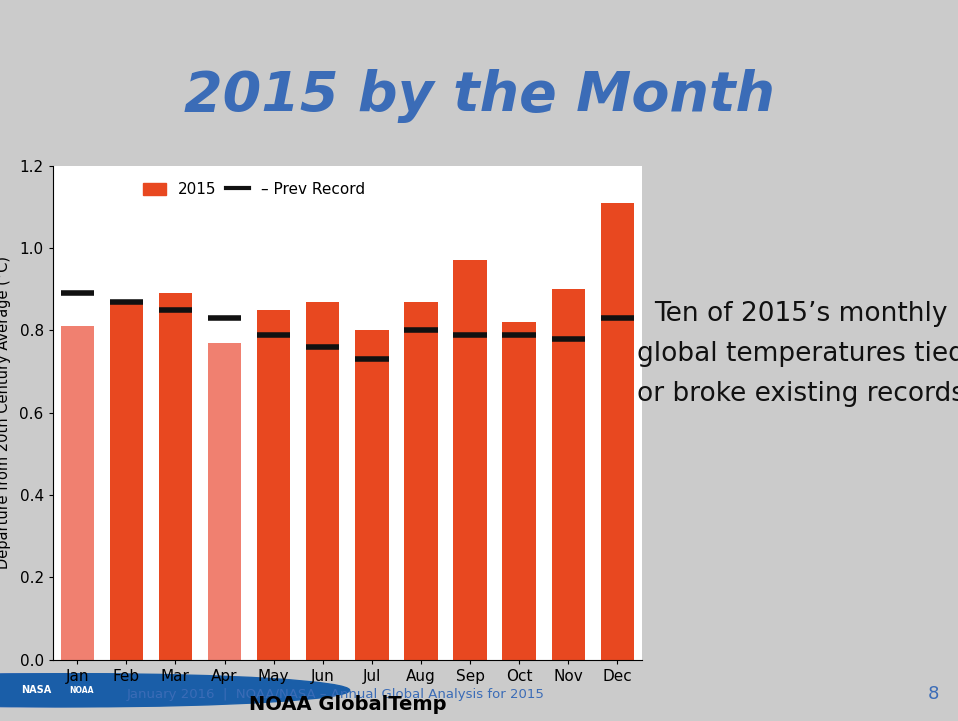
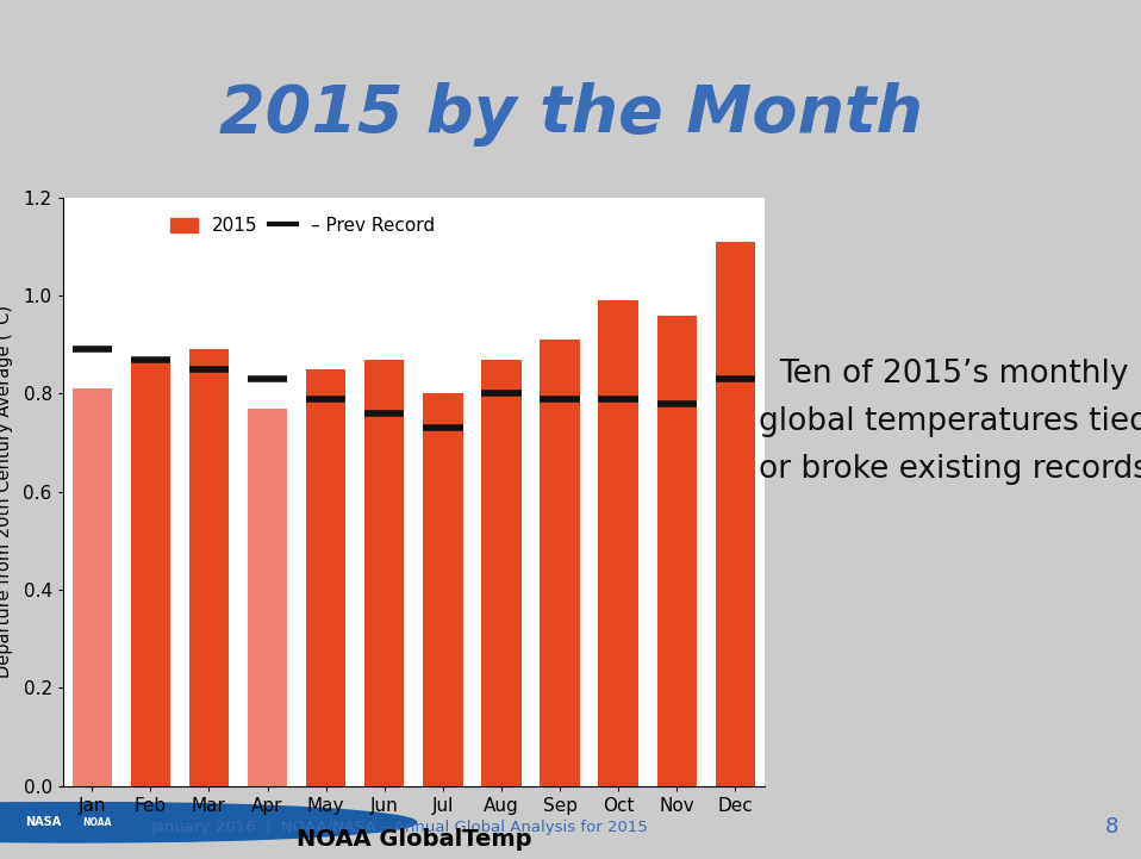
Sep: 0.97 -> 0.91
Oct: 0.82 -> 0.99
Nov: 0.90 -> 0.96
